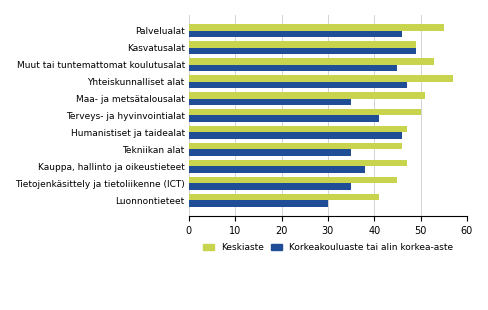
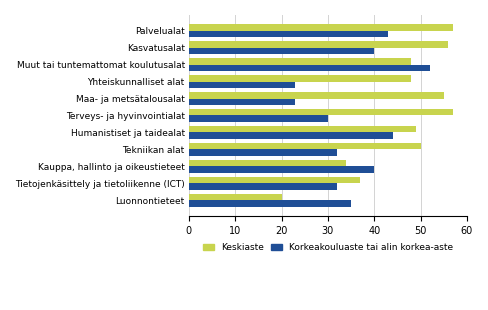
Keskiaste/Palvelualat: 55 -> 57
Korkeakouluaste tai alin korkea-aste/Palvelualat: 46 -> 43
Keskiaste/Kasvatusalat: 49 -> 56
Korkeakouluaste tai alin korkea-aste/Kasvatusalat: 49 -> 40
Keskiaste/Muut tai tuntemattomat koulutusalat: 53 -> 48
Korkeakouluaste tai alin korkea-aste/Muut tai tuntemattomat koulutusalat: 45 -> 52
Keskiaste/Yhteiskunnalliset alat: 57 -> 48
Korkeakouluaste tai alin korkea-aste/Yhteiskunnalliset alat: 47 -> 23
Keskiaste/Maa- ja metsätalousalat: 51 -> 55
Korkeakouluaste tai alin korkea-aste/Maa- ja metsätalousalat: 35 -> 23
Keskiaste/Terveys- ja hyvinvointialat: 50 -> 57
Korkeakouluaste tai alin korkea-aste/Terveys- ja hyvinvointialat: 41 -> 30
Keskiaste/Humanistiset ja taidealat: 47 -> 49
Korkeakouluaste tai alin korkea-aste/Humanistiset ja taidealat: 46 -> 44
Keskiaste/Tekniikan alat: 46 -> 50
Korkeakouluaste tai alin korkea-aste/Tekniikan alat: 35 -> 32
Keskiaste/Kauppa, hallinto ja oikeustieteet: 47 -> 34
Korkeakouluaste tai alin korkea-aste/Kauppa, hallinto ja oikeustieteet: 38 -> 40
Keskiaste/Tietojenkäsittely ja tietoliikenne (ICT): 45 -> 37
Korkeakouluaste tai alin korkea-aste/Tietojenkäsittely ja tietoliikenne (ICT): 35 -> 32
Keskiaste/Luonnontieteet: 41 -> 20
Korkeakouluaste tai alin korkea-aste/Luonnontieteet: 30 -> 35
